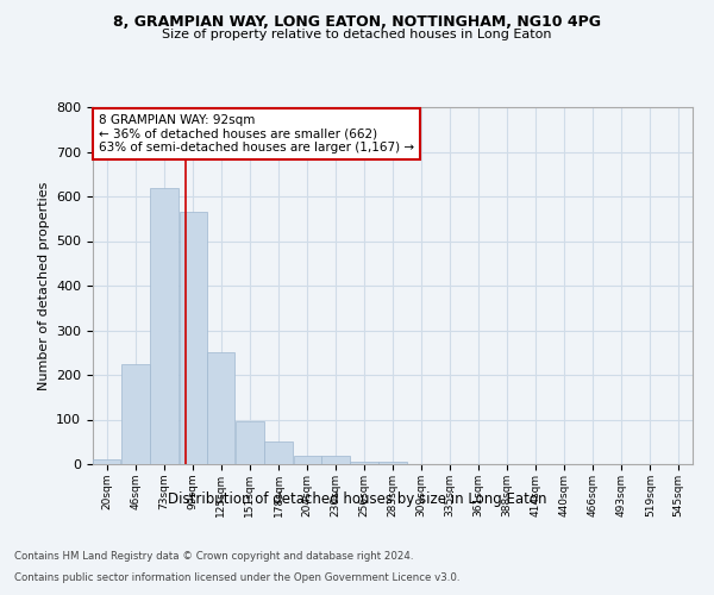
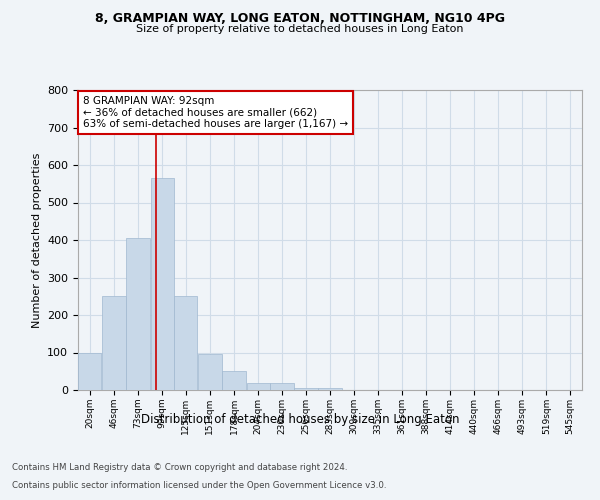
20sqm: 10 -> 100
46sqm: 225 -> 250
73sqm: 618 -> 405
